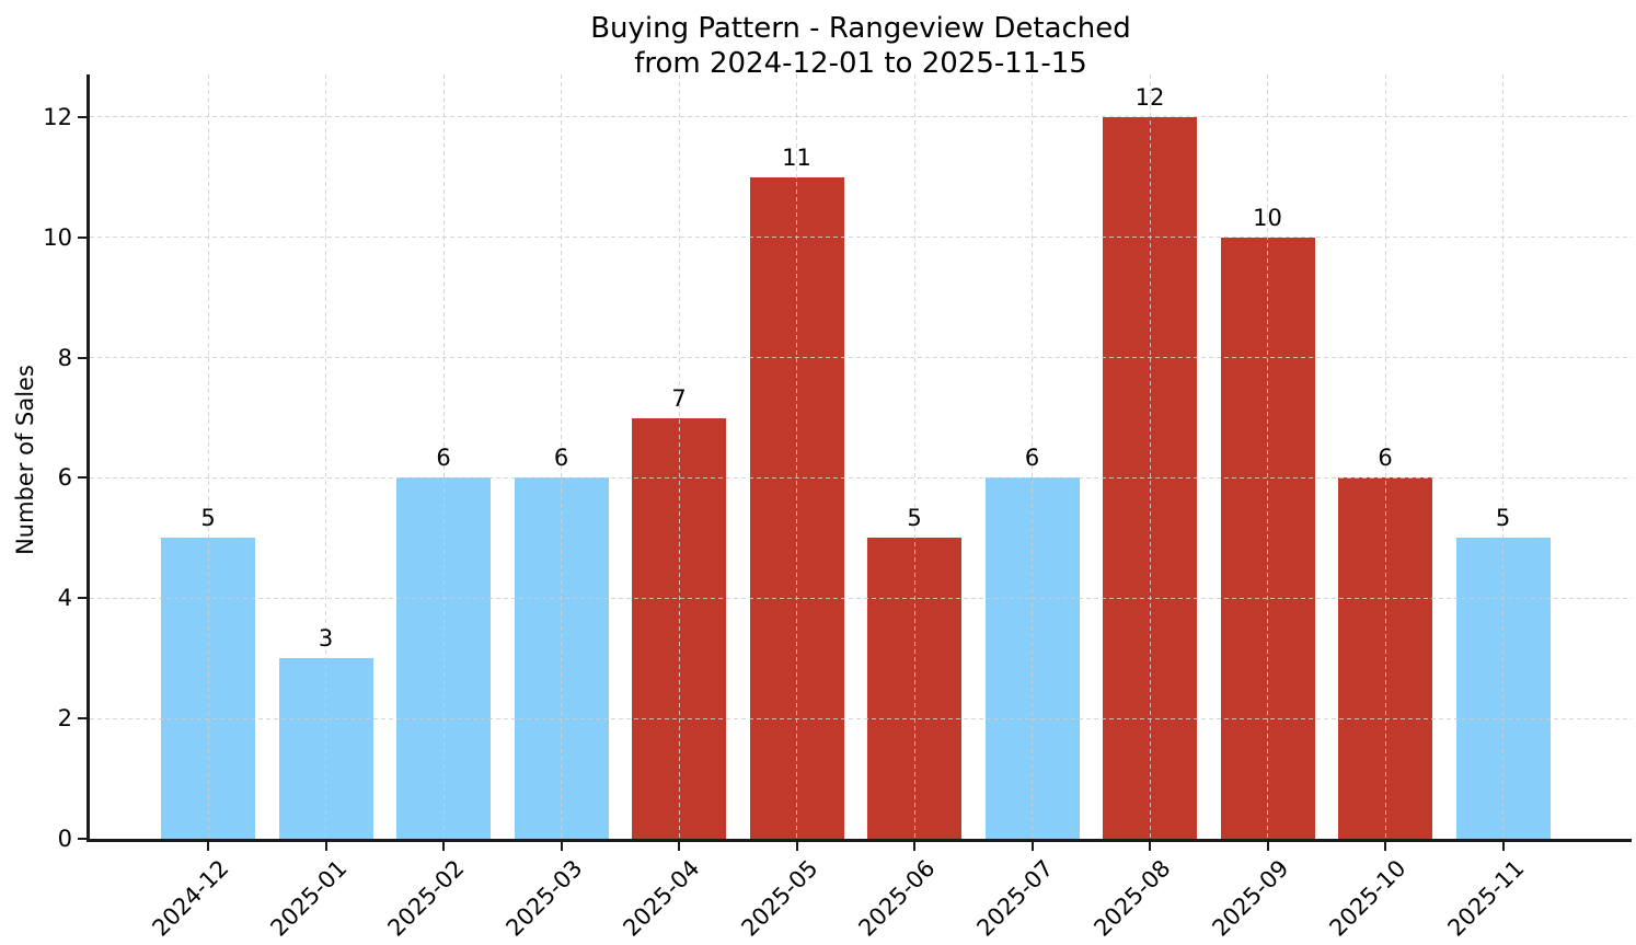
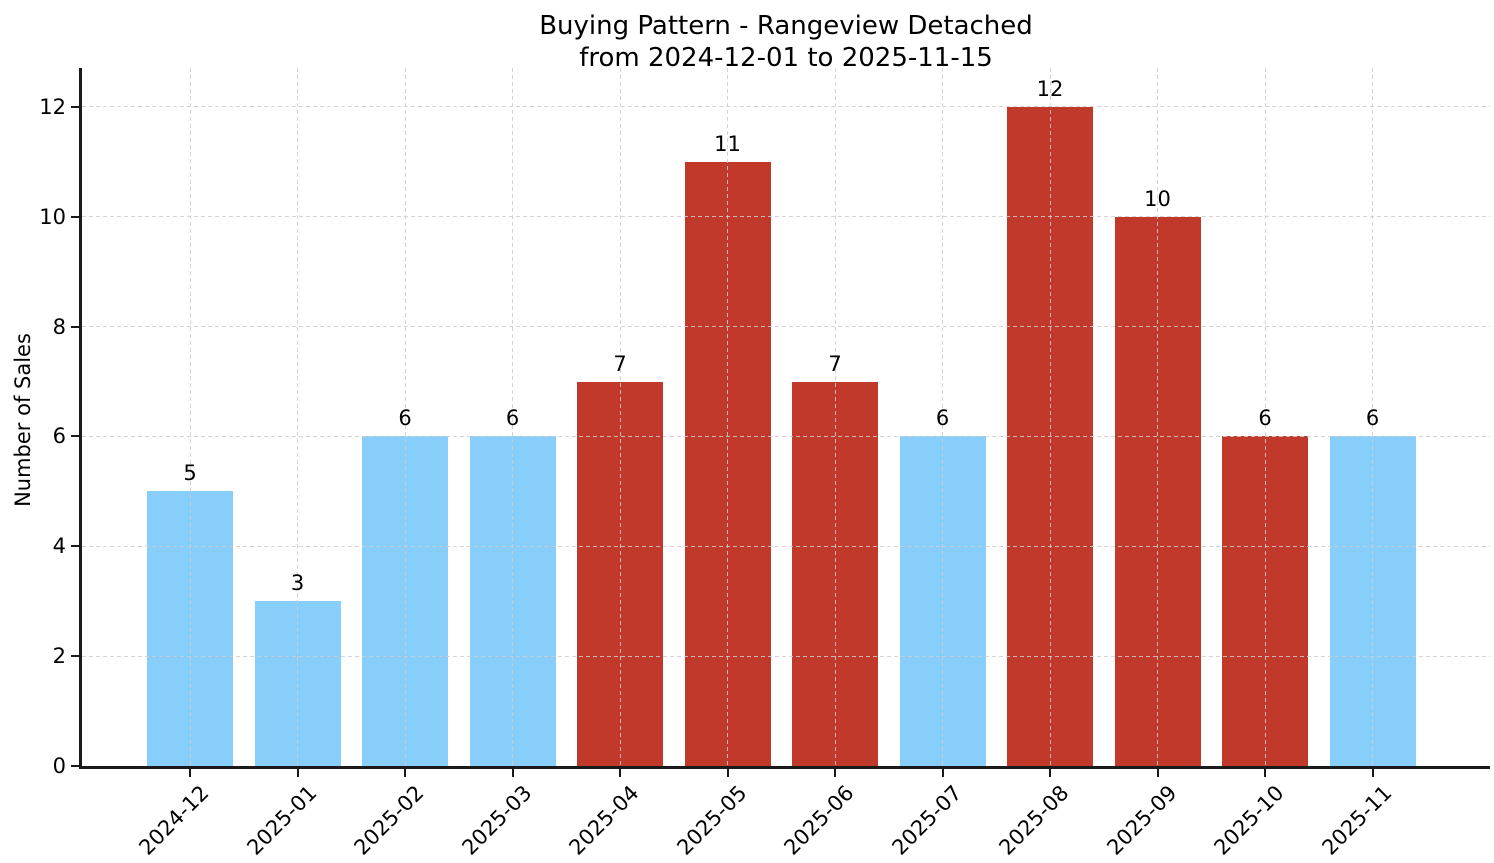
2025-06: 5 -> 7
2025-11: 5 -> 6
